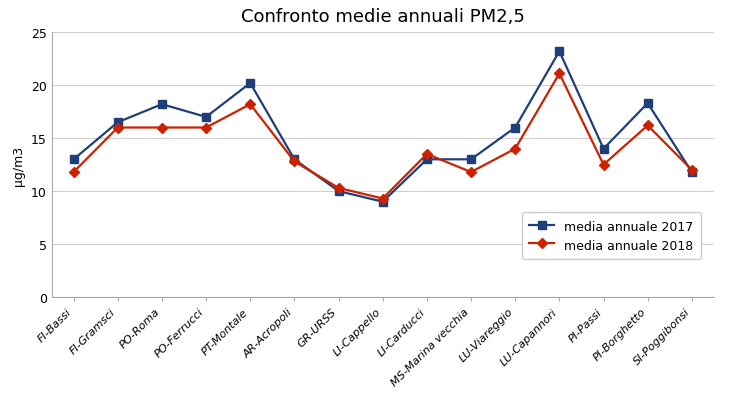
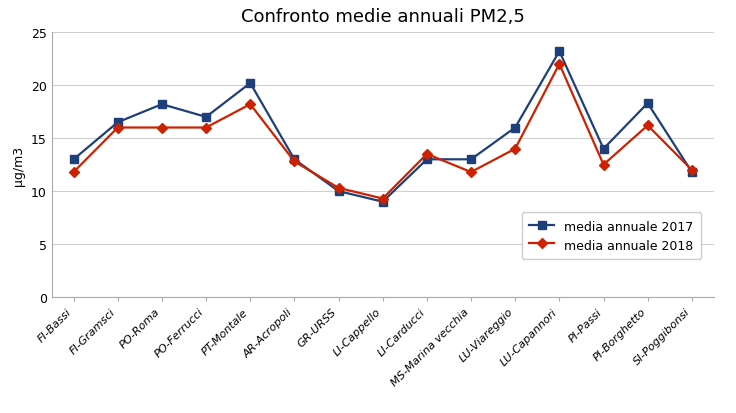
media annuale 2018/LU-Capannori: 21.1 -> 22.0
